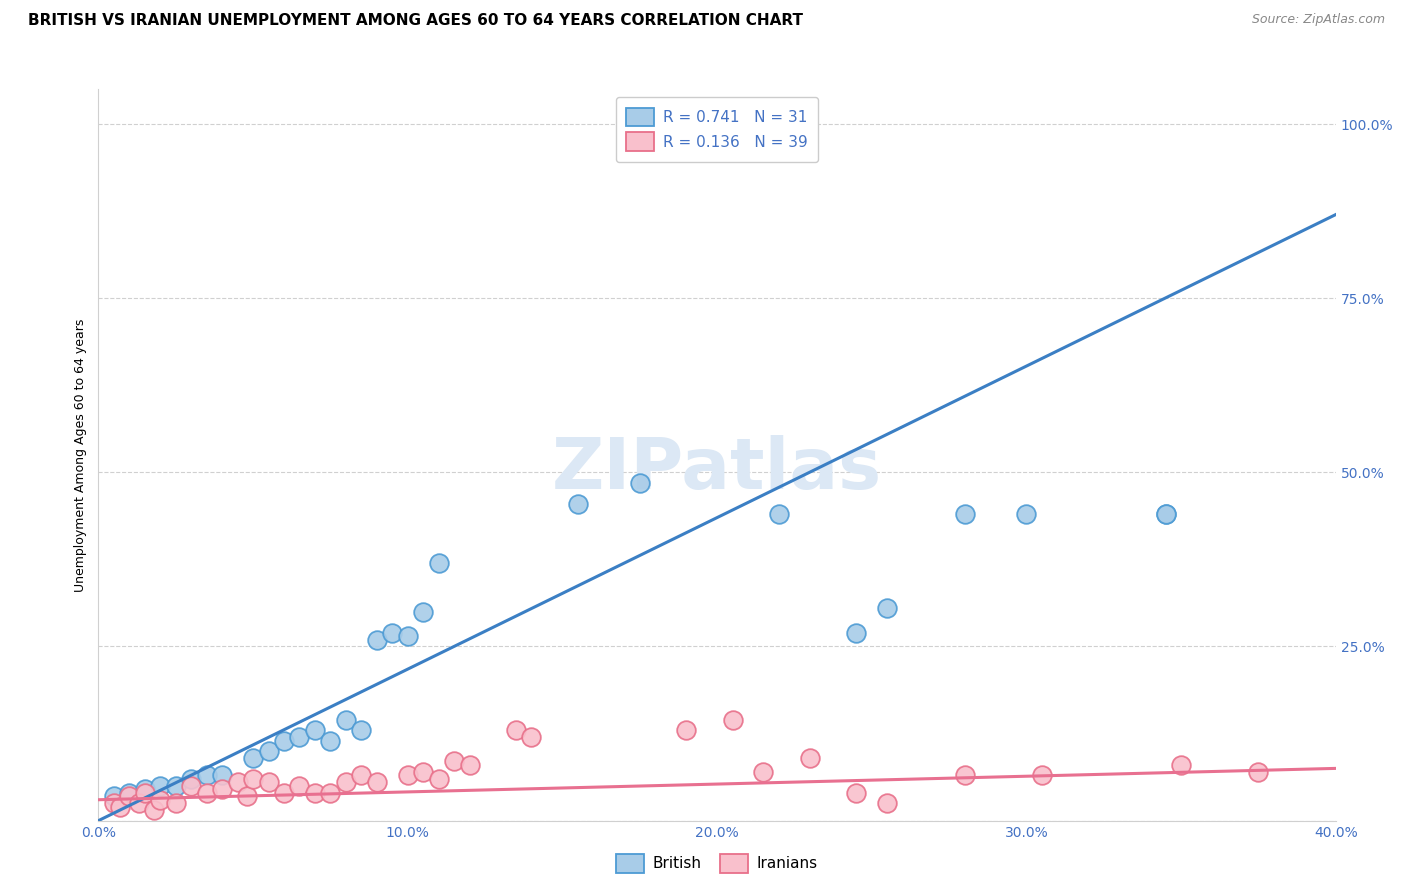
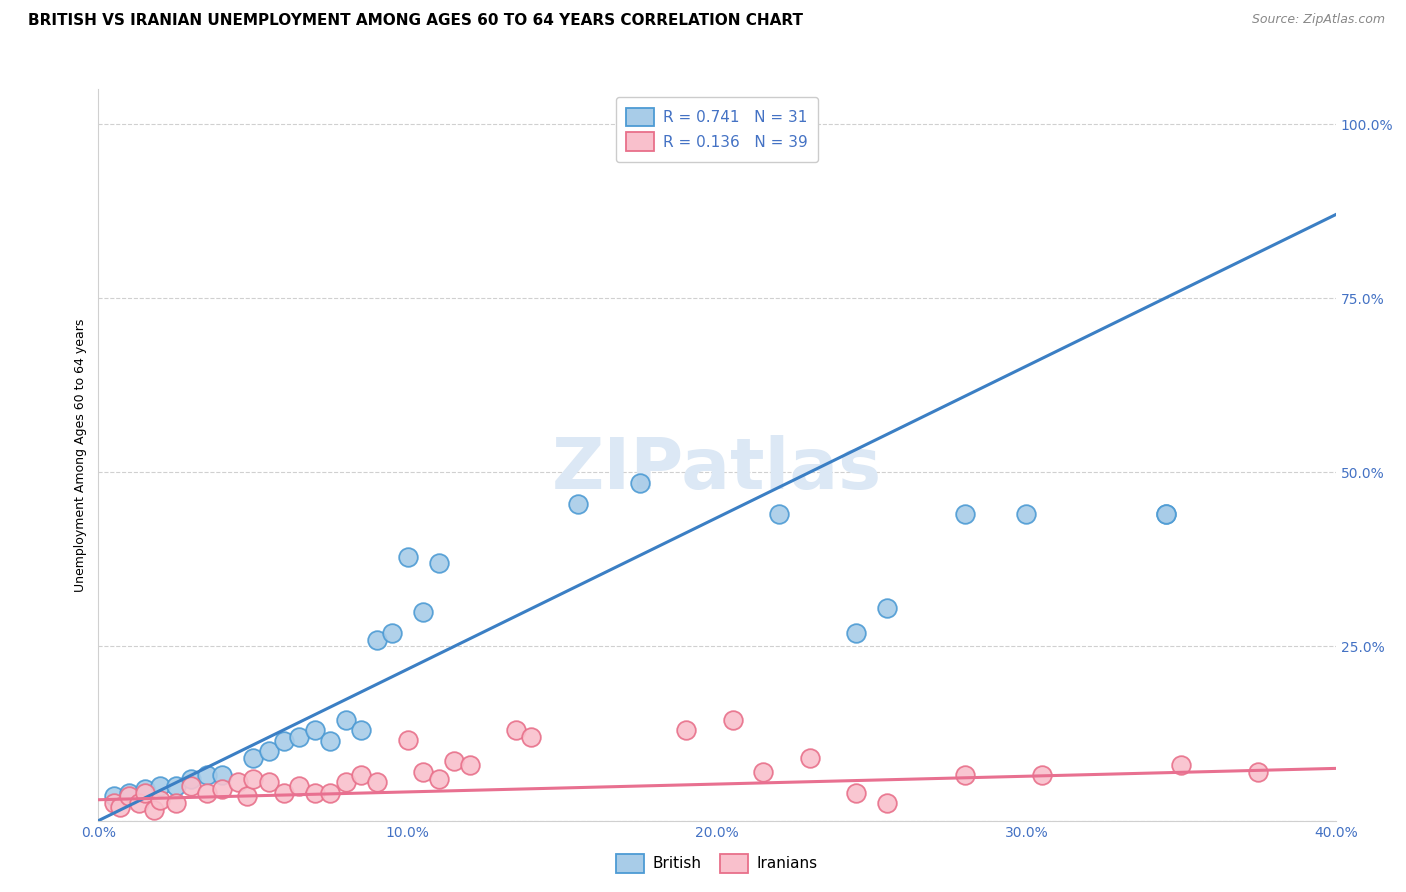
British/10.0%: 26.5% -> 37.8%
Iranians/10.0%: 6.5% -> 11.6%
